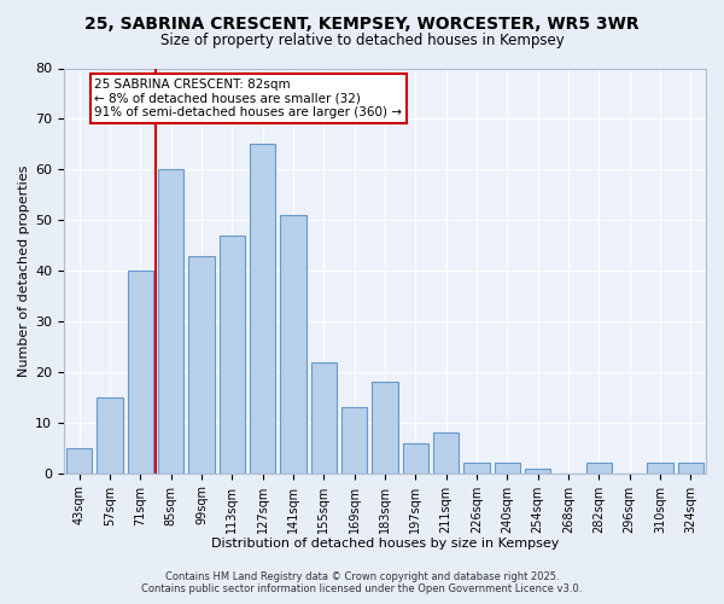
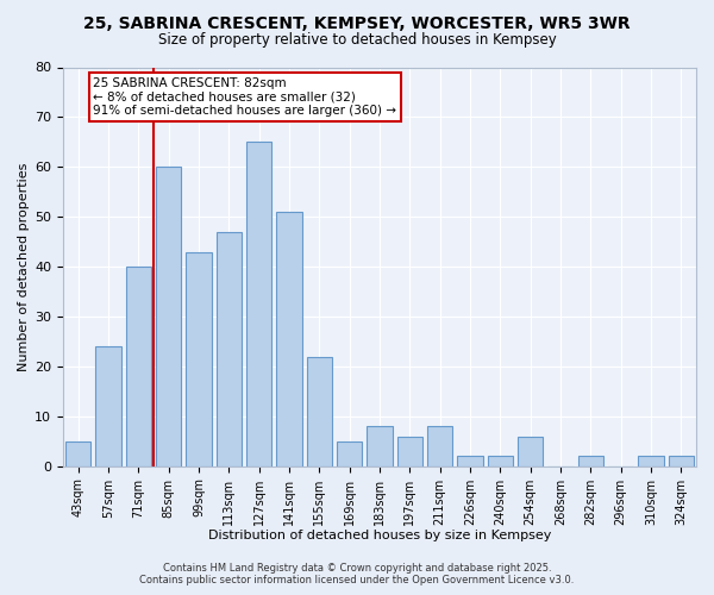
57sqm: 15 -> 24
169sqm: 13 -> 5
183sqm: 18 -> 8
254sqm: 1 -> 6
